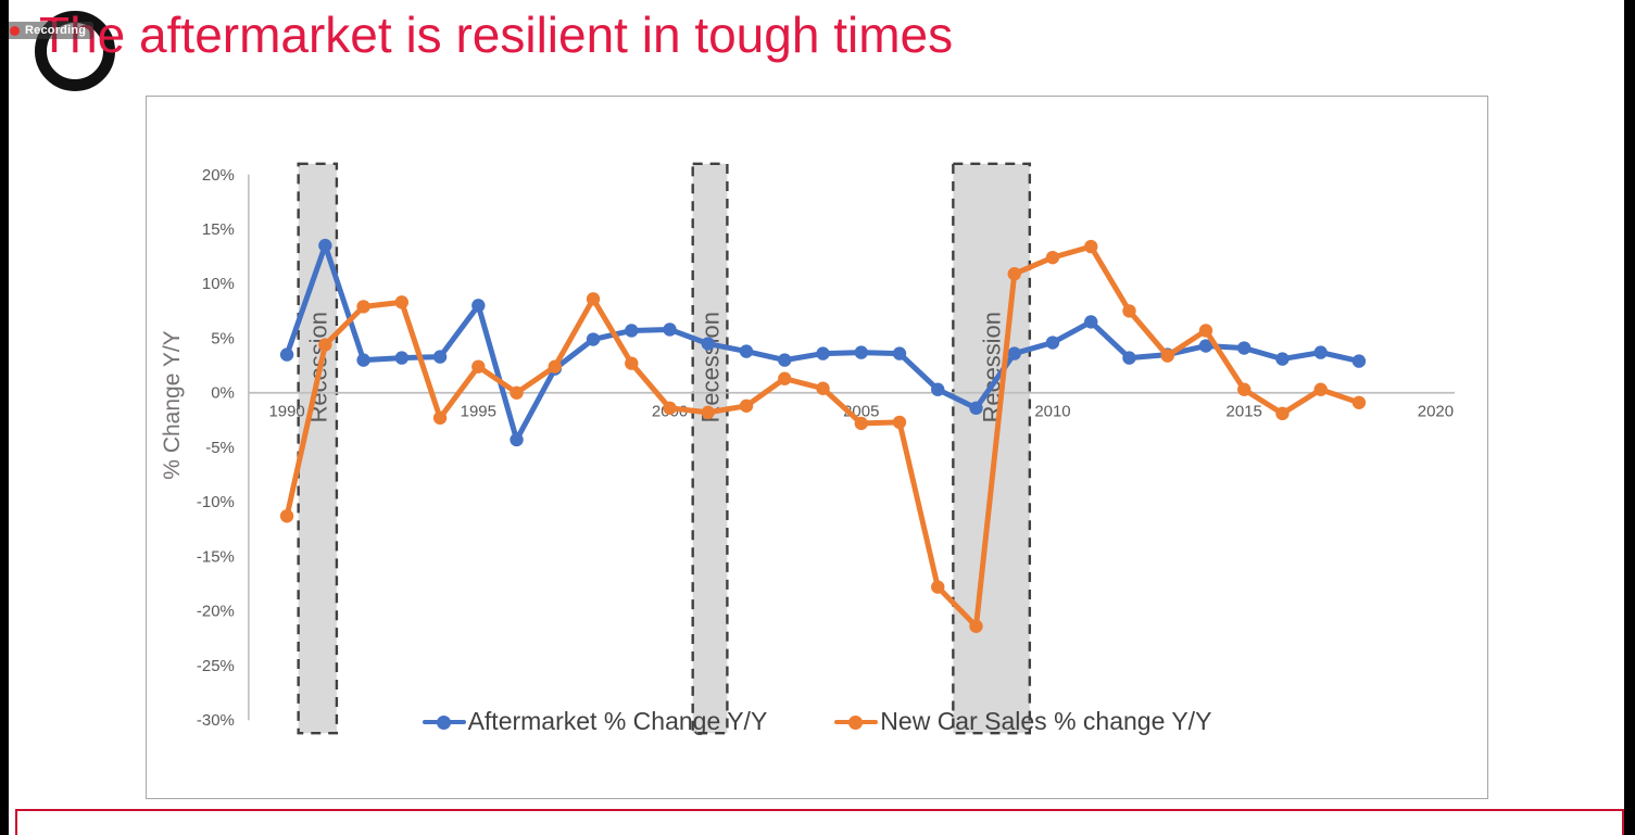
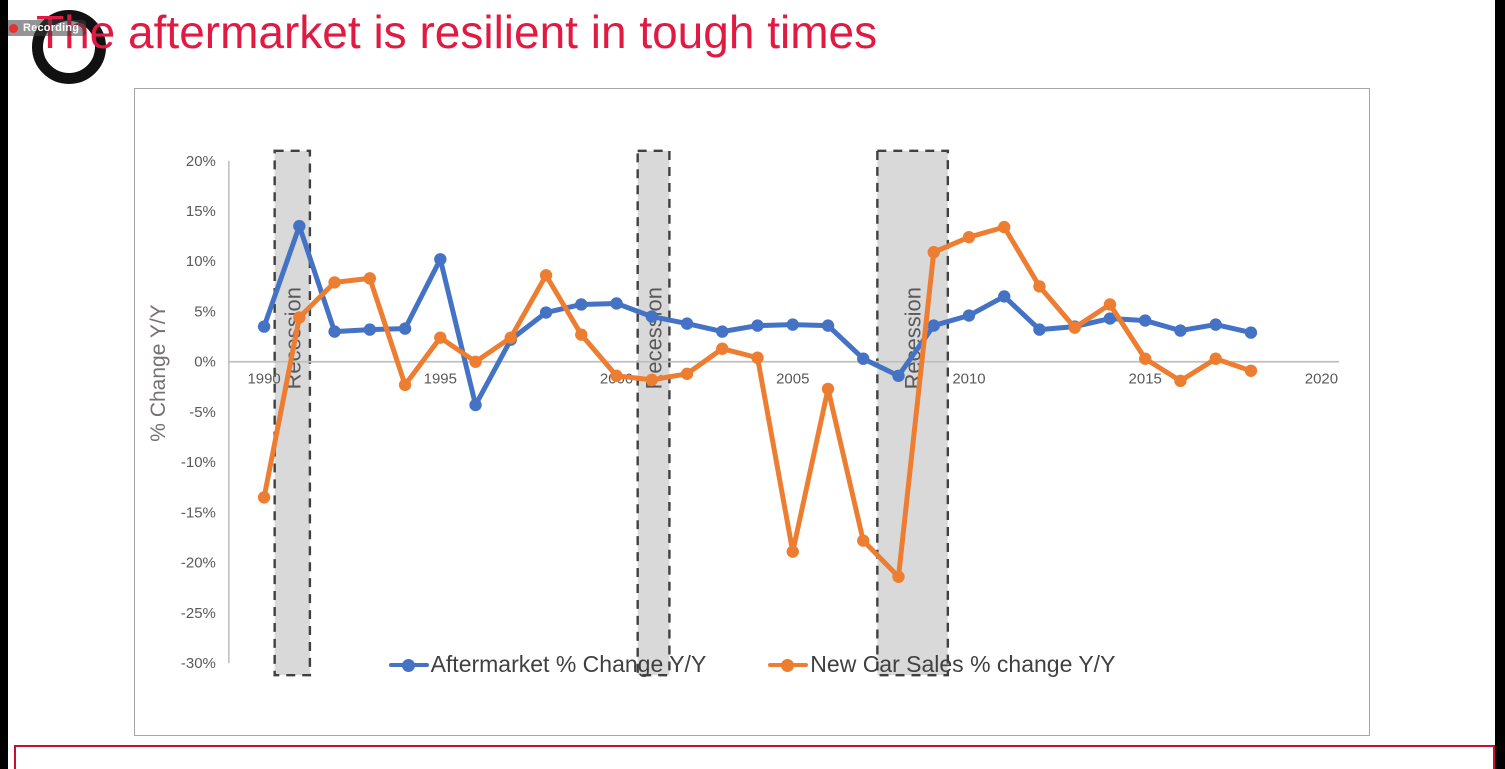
New Car Sales % change Y/Y/1990: -11.3% -> -13.5%
Aftermarket % Change Y/Y/1995: 8.0% -> 10.2%
New Car Sales % change Y/Y/2005: -2.8% -> -18.9%
